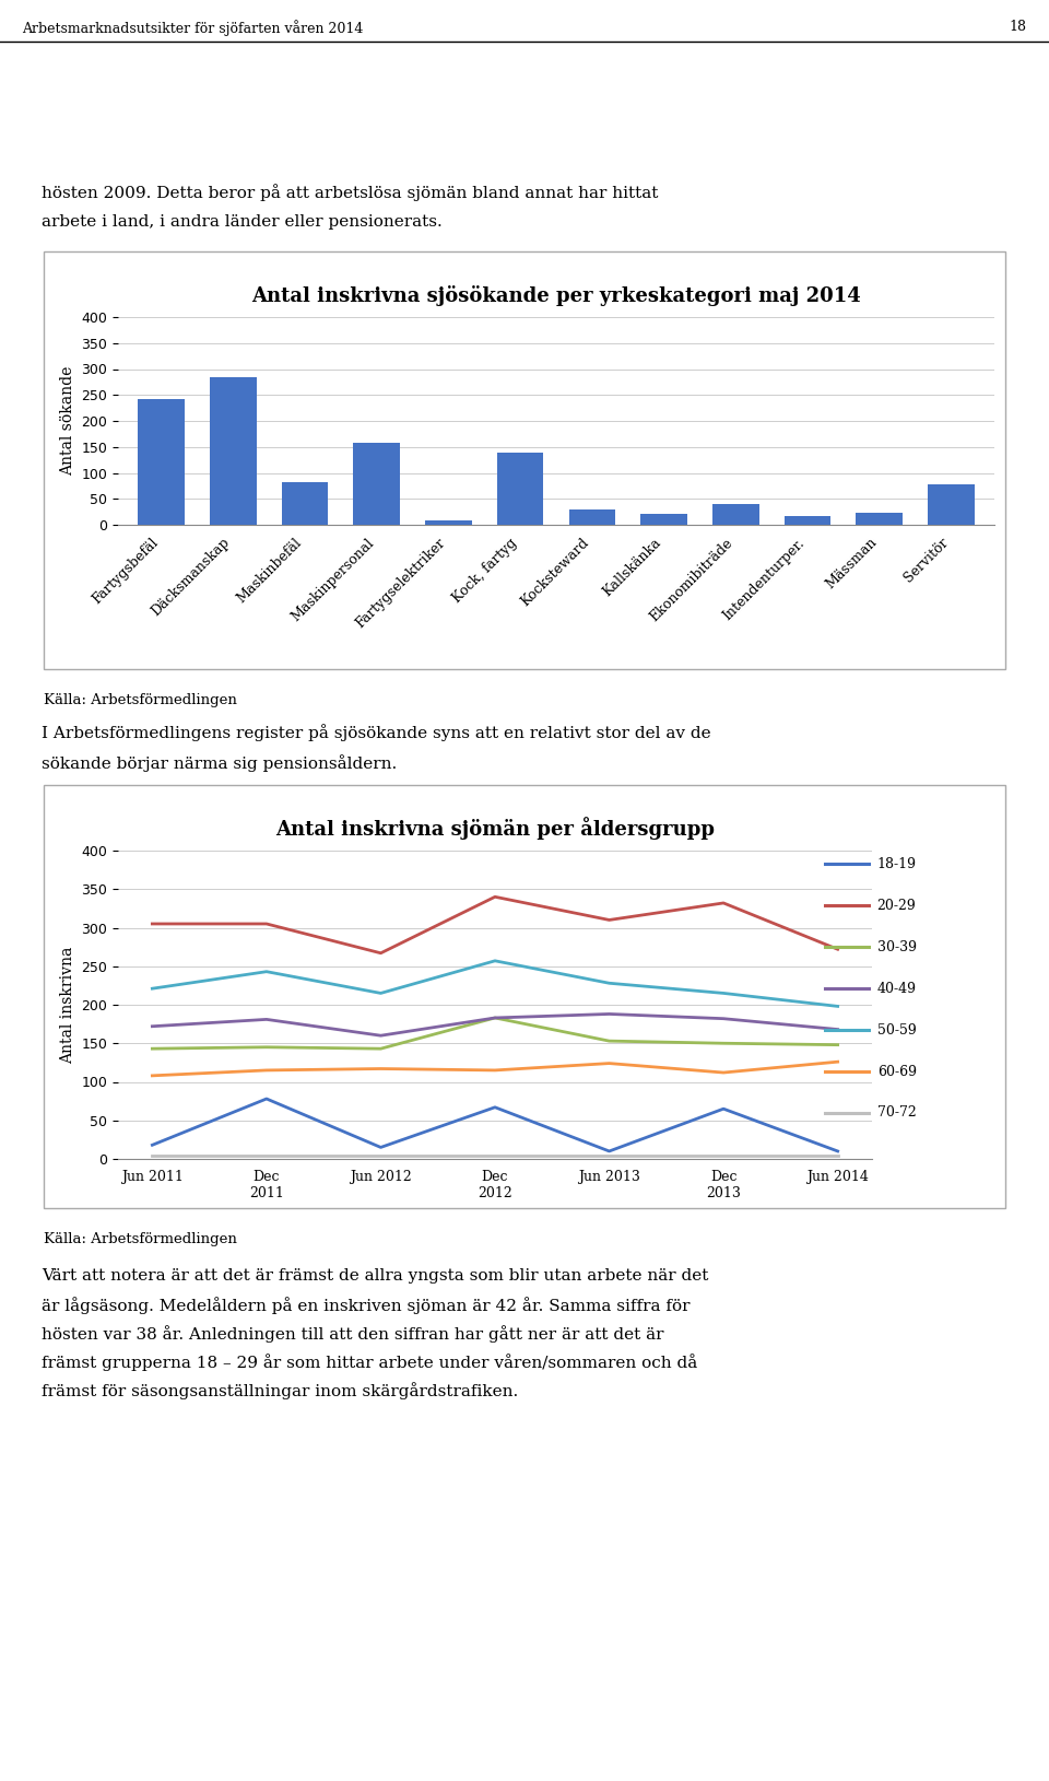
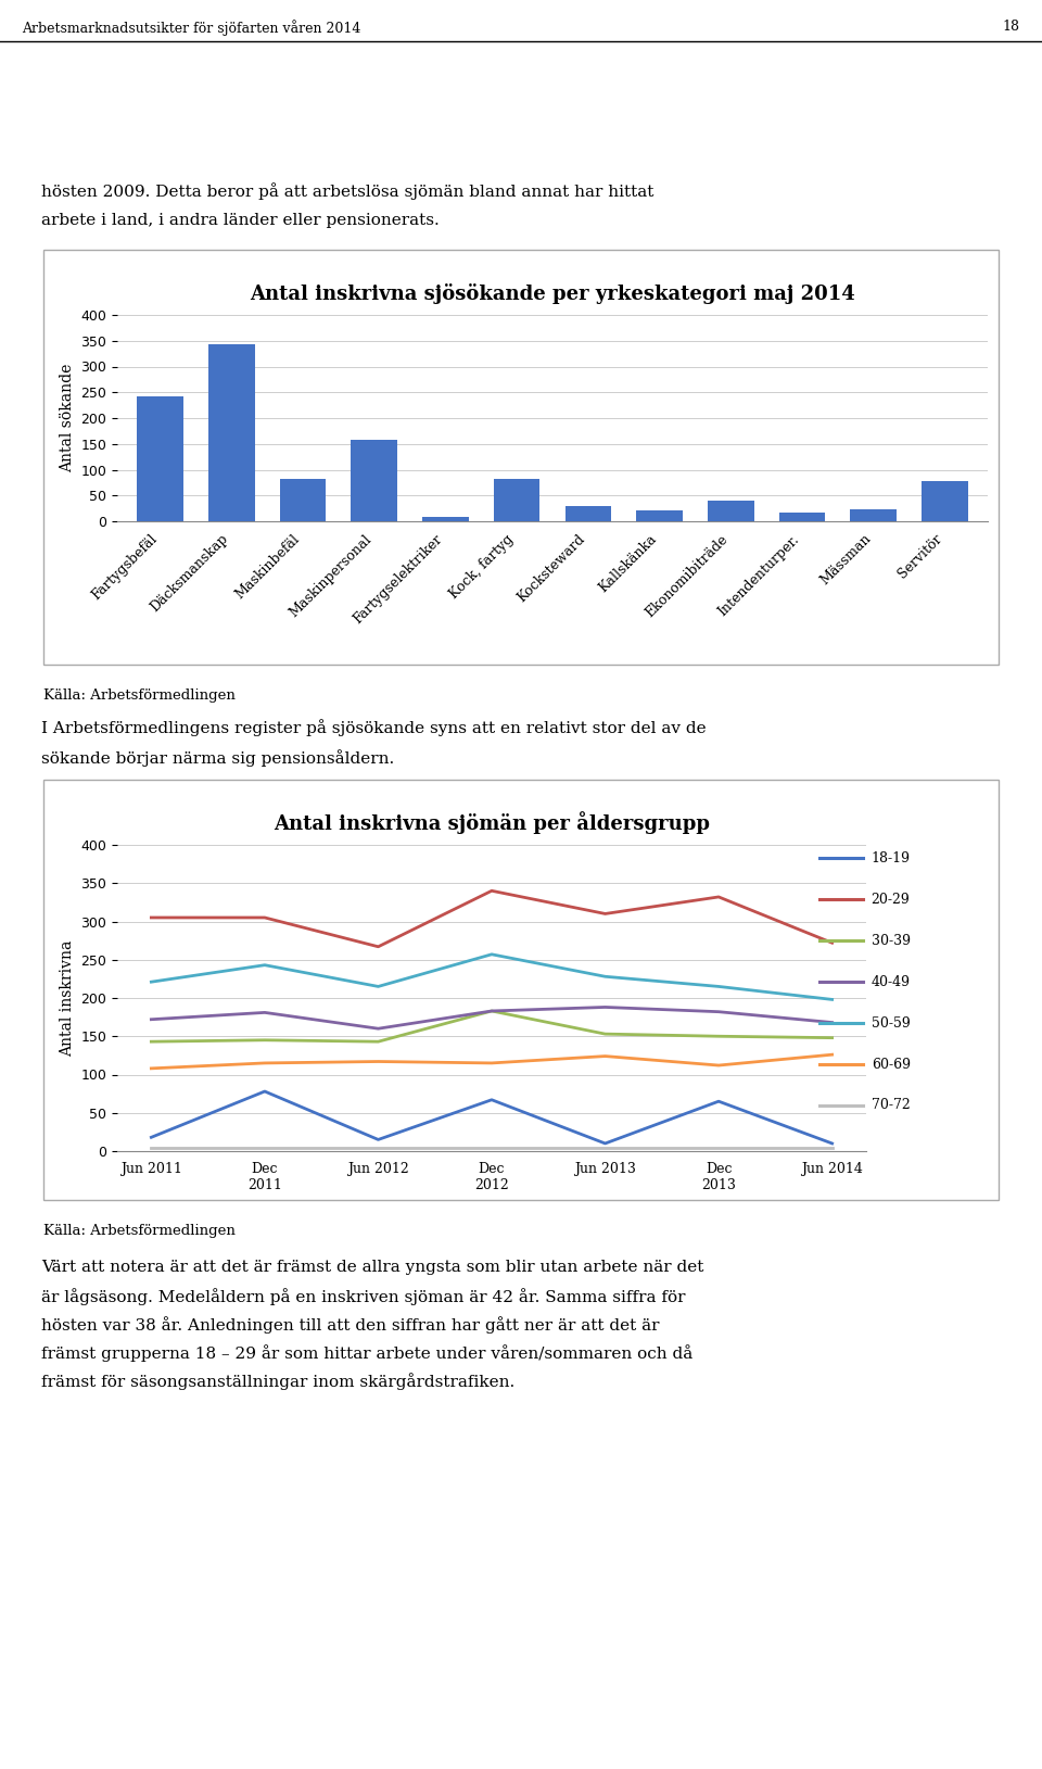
Antal inskrivna sjösökande per yrkeskategori maj 2014/Däcksmanskap: 285 -> 343
Antal inskrivna sjösökande per yrkeskategori maj 2014/Kock, fartyg: 140 -> 83
